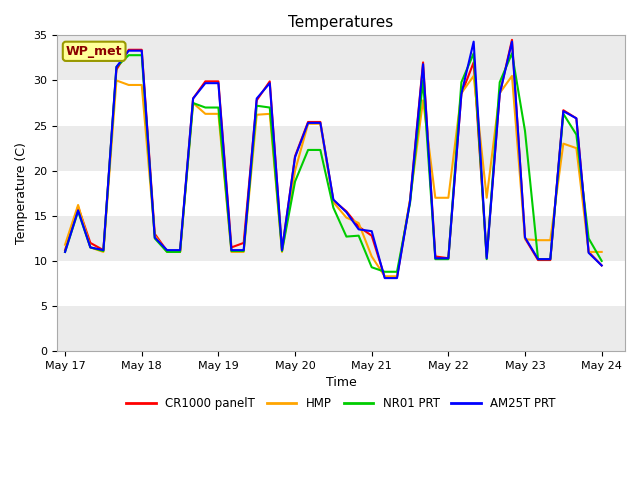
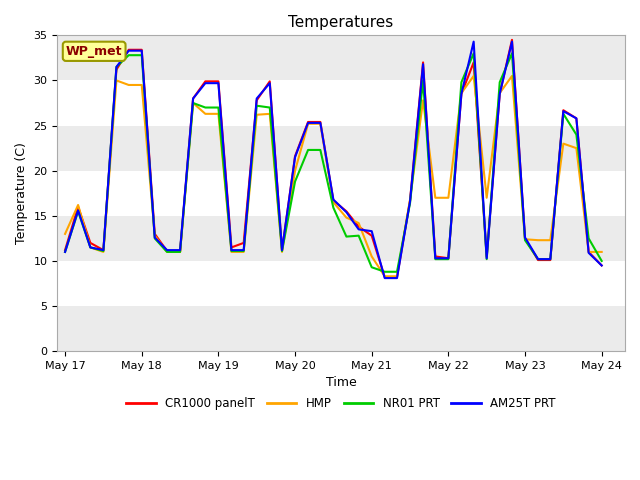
HMP/May 17: 11.8 -> 13.0
NR01 PRT/May 23: 24.4 -> 12.3
